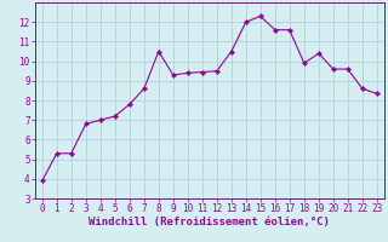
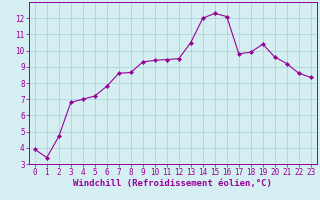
1: 5.3 -> 3.4
2: 5.3 -> 4.7
8: 10.5 -> 8.7
16: 11.6 -> 12.1
17: 11.6 -> 9.8
21: 9.6 -> 9.2
